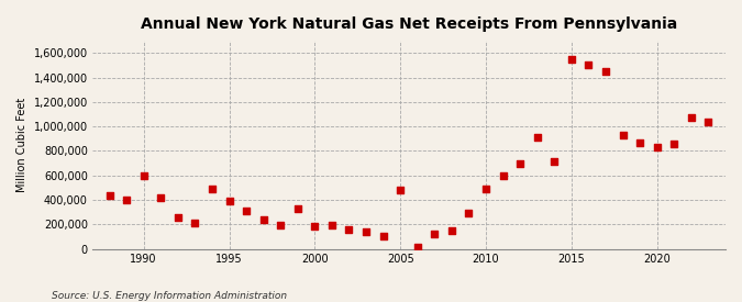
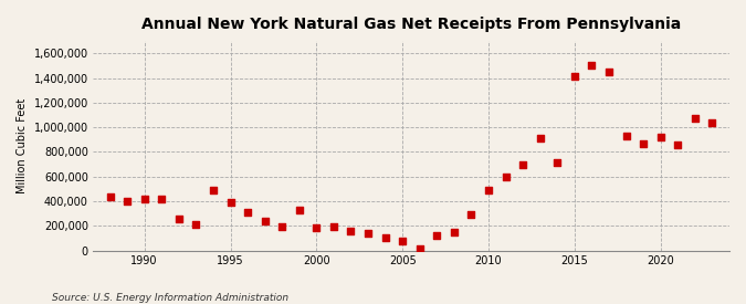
1990: 600,000 -> 420,000
2005: 480,000 -> 80,000
2015: 1,550,000 -> 1,410,000
2020: 830,000 -> 920,000
